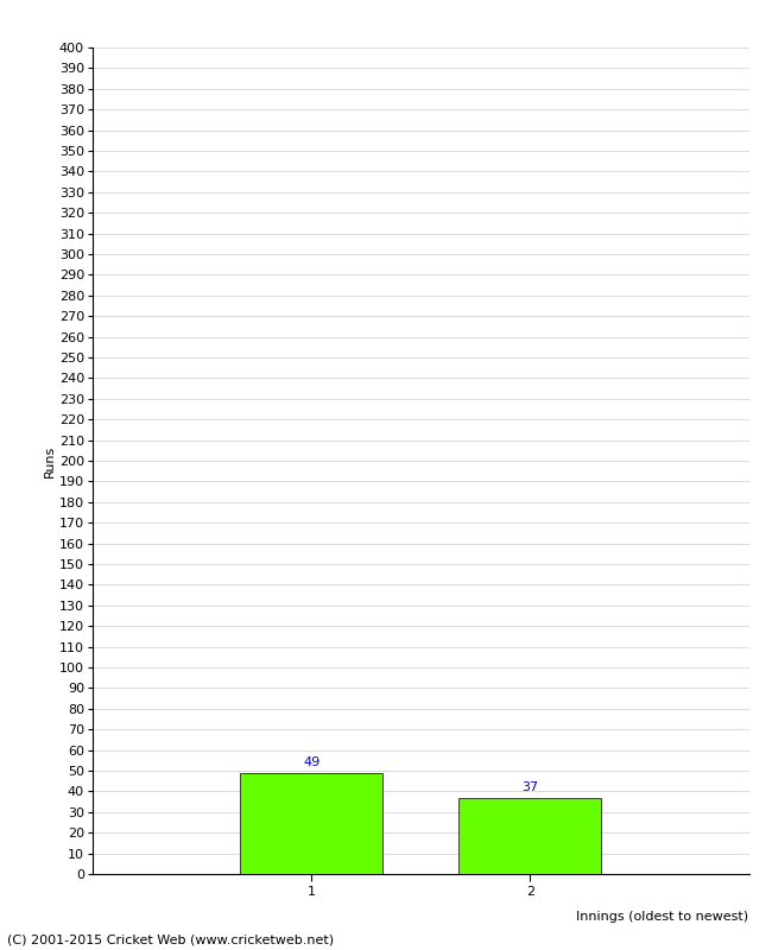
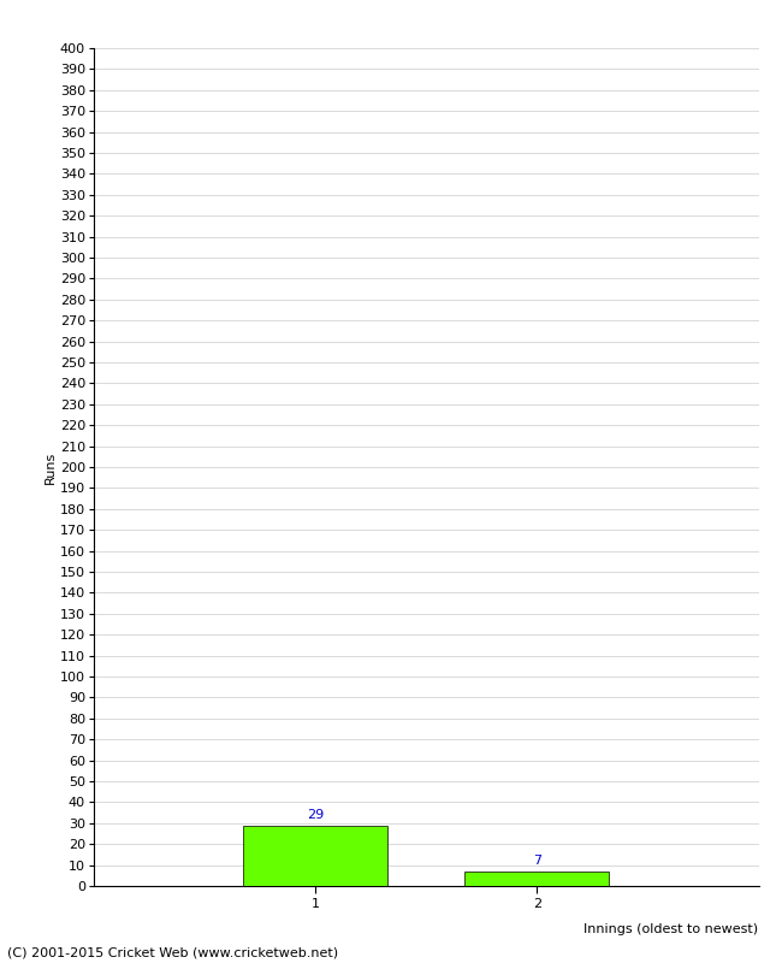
1: 49 -> 29
2: 37 -> 7
